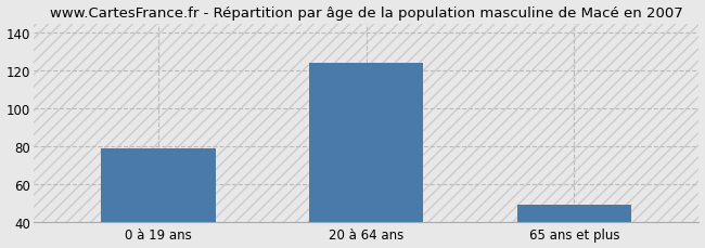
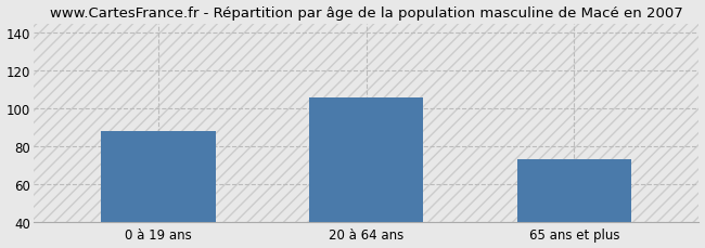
0 à 19 ans: 79 -> 88
20 à 64 ans: 124 -> 106
65 ans et plus: 49 -> 73
